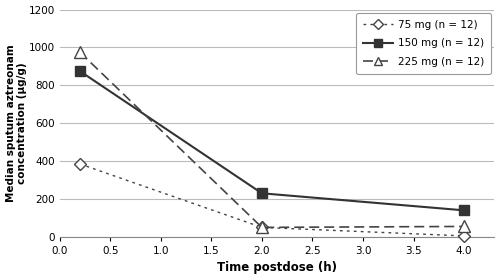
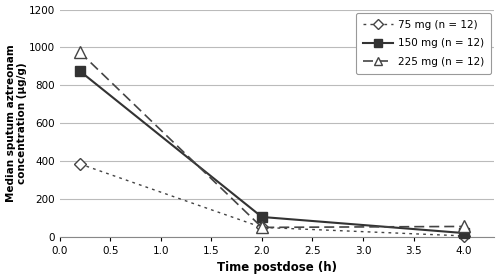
150 mg (n = 12)/2.0: 230 -> 100
150 mg (n = 12)/4.0: 140 -> 20
